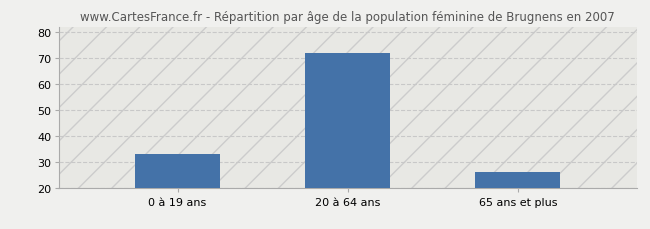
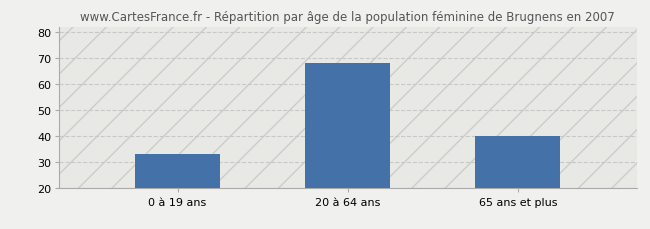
20 à 64 ans: 72 -> 68
65 ans et plus: 26 -> 40
